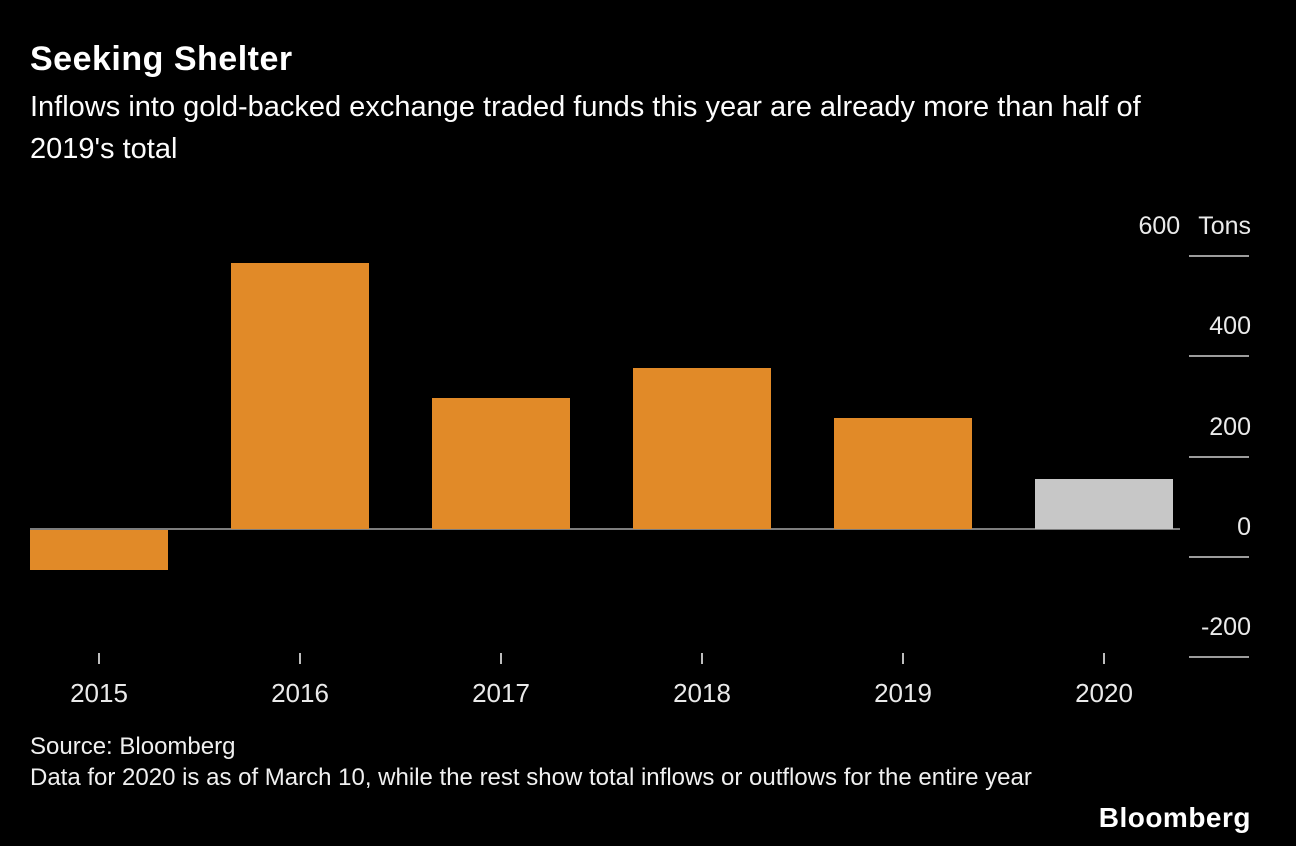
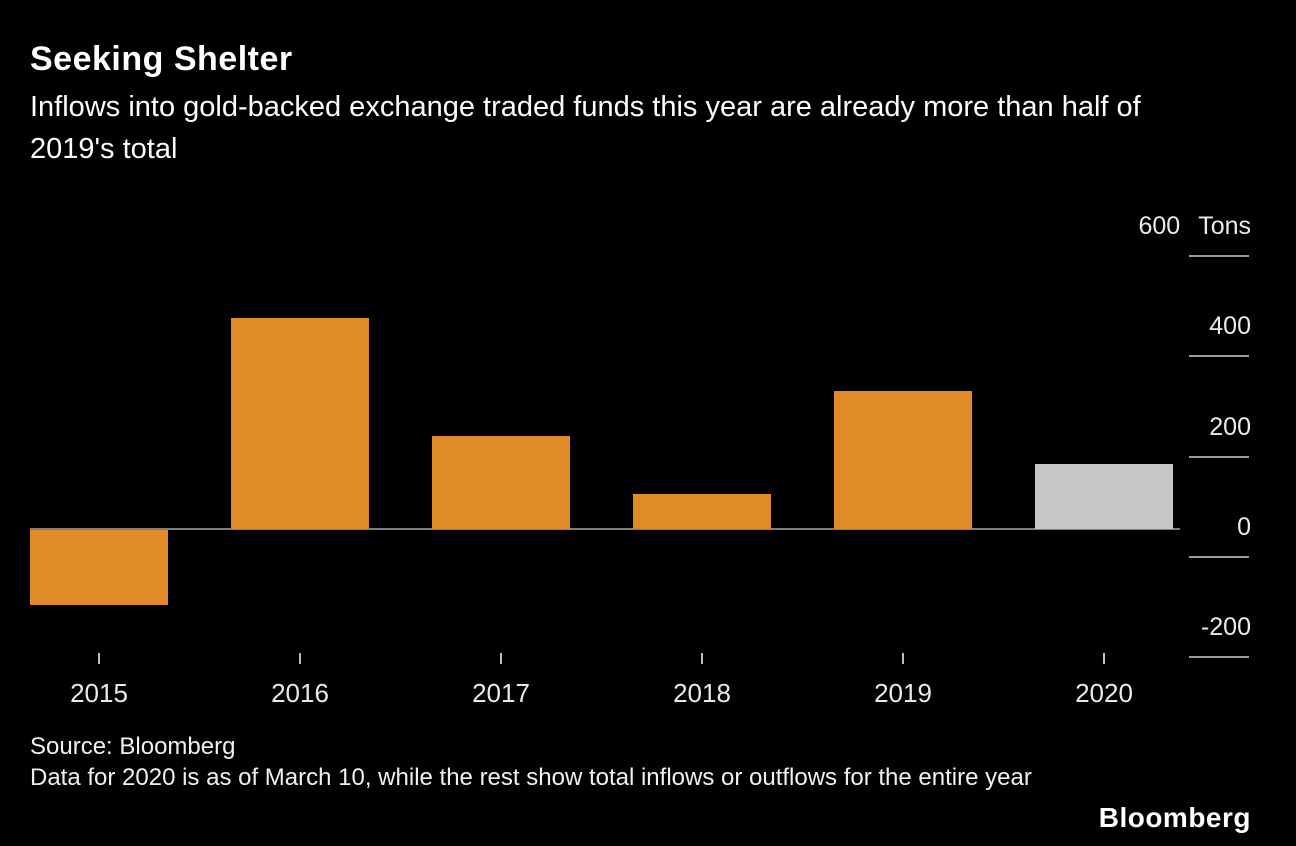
2015: -80 -> -150
2016: 530 -> 420
2017: 260 -> 180
2018: 320 -> 70
2019: 220 -> 280
2020: 100 -> 130
